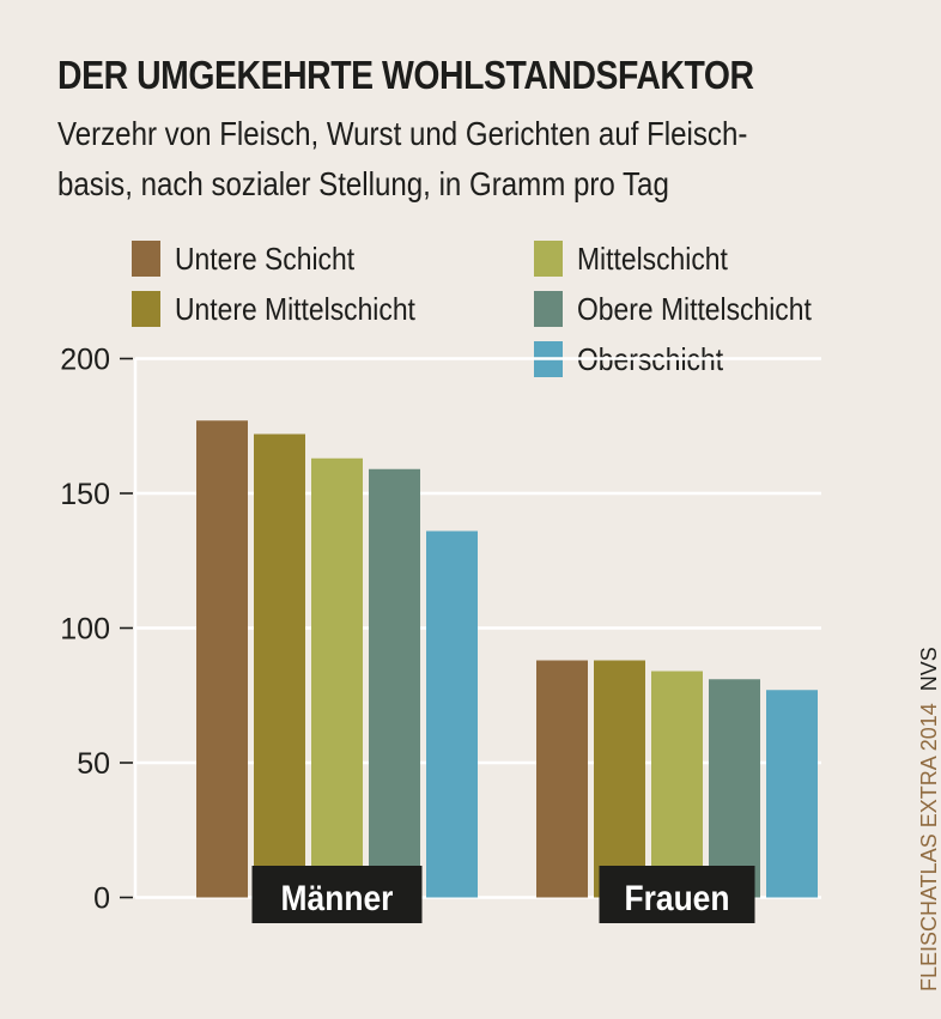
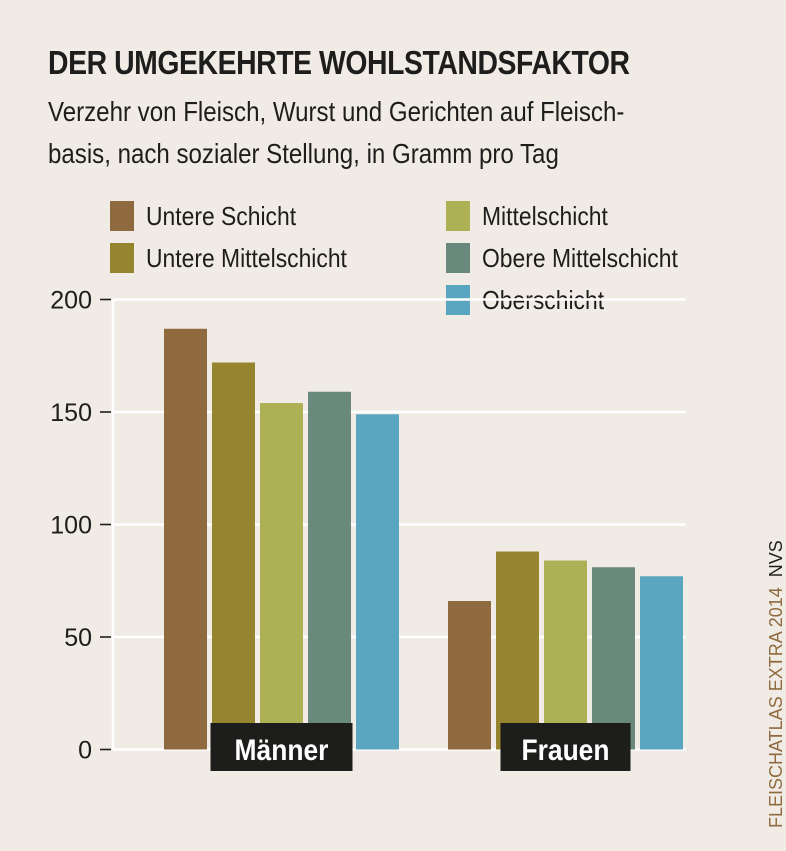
Untere Schicht/Männer: 177 -> 187
Mittelschicht/Männer: 163 -> 154
Oberschicht/Männer: 136 -> 149
Untere Schicht/Frauen: 88 -> 66
